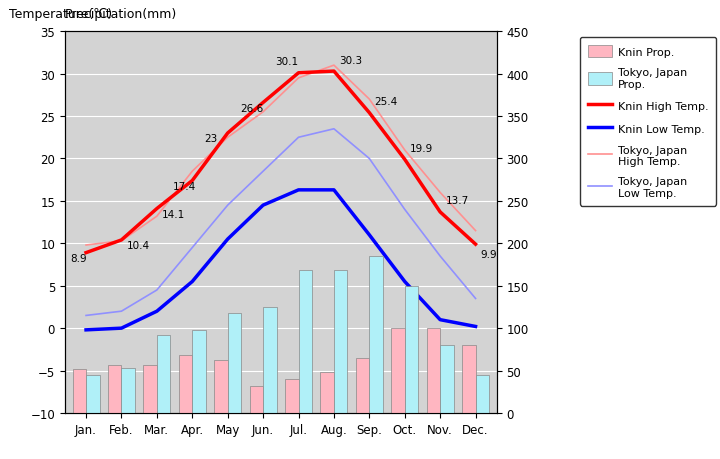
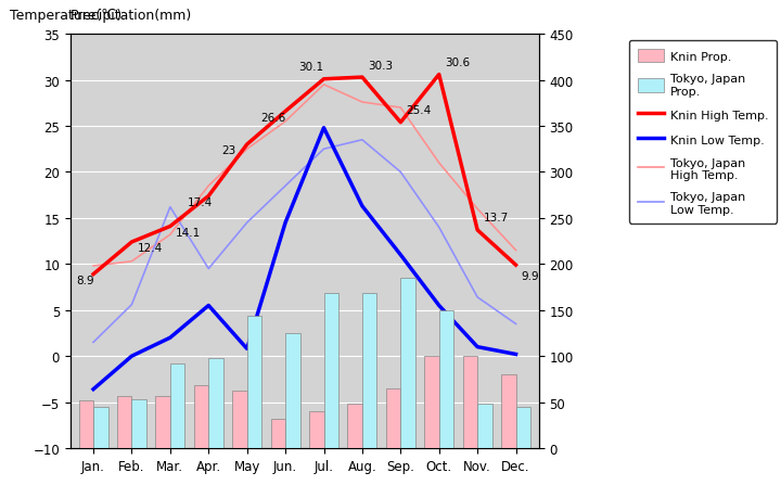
Knin Low Temp./Jan.: -0.2 -> -3.6
Knin High Temp./Feb.: 10.4 -> 12.4
Tokyo, Japan Low Temp./Feb.: 2.0 -> 5.6
Tokyo, Japan Low Temp./Mar.: 4.5 -> 16.2
Knin Low Temp./May: 10.5 -> 0.8
Tokyo, Japan Prop./May: 118 -> 144
Knin Low Temp./Jul.: 16.3 -> 24.8
Tokyo, Japan High Temp./Aug.: 31.0 -> 27.6
Knin High Temp./Oct.: 19.9 -> 30.6
Tokyo, Japan Low Temp./Nov.: 8.5 -> 6.4
Tokyo, Japan Prop./Nov.: 80 -> 48
